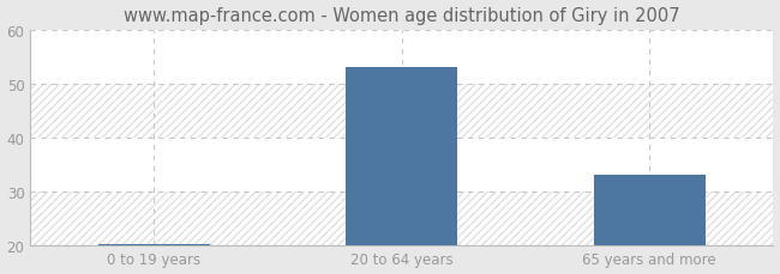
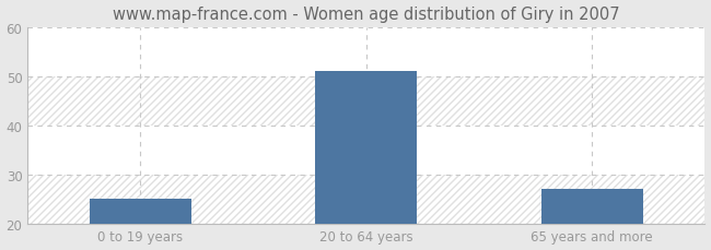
0 to 19 years: 20.2 -> 25.0
20 to 64 years: 53.0 -> 51.0
65 years and more: 33.0 -> 27.0
